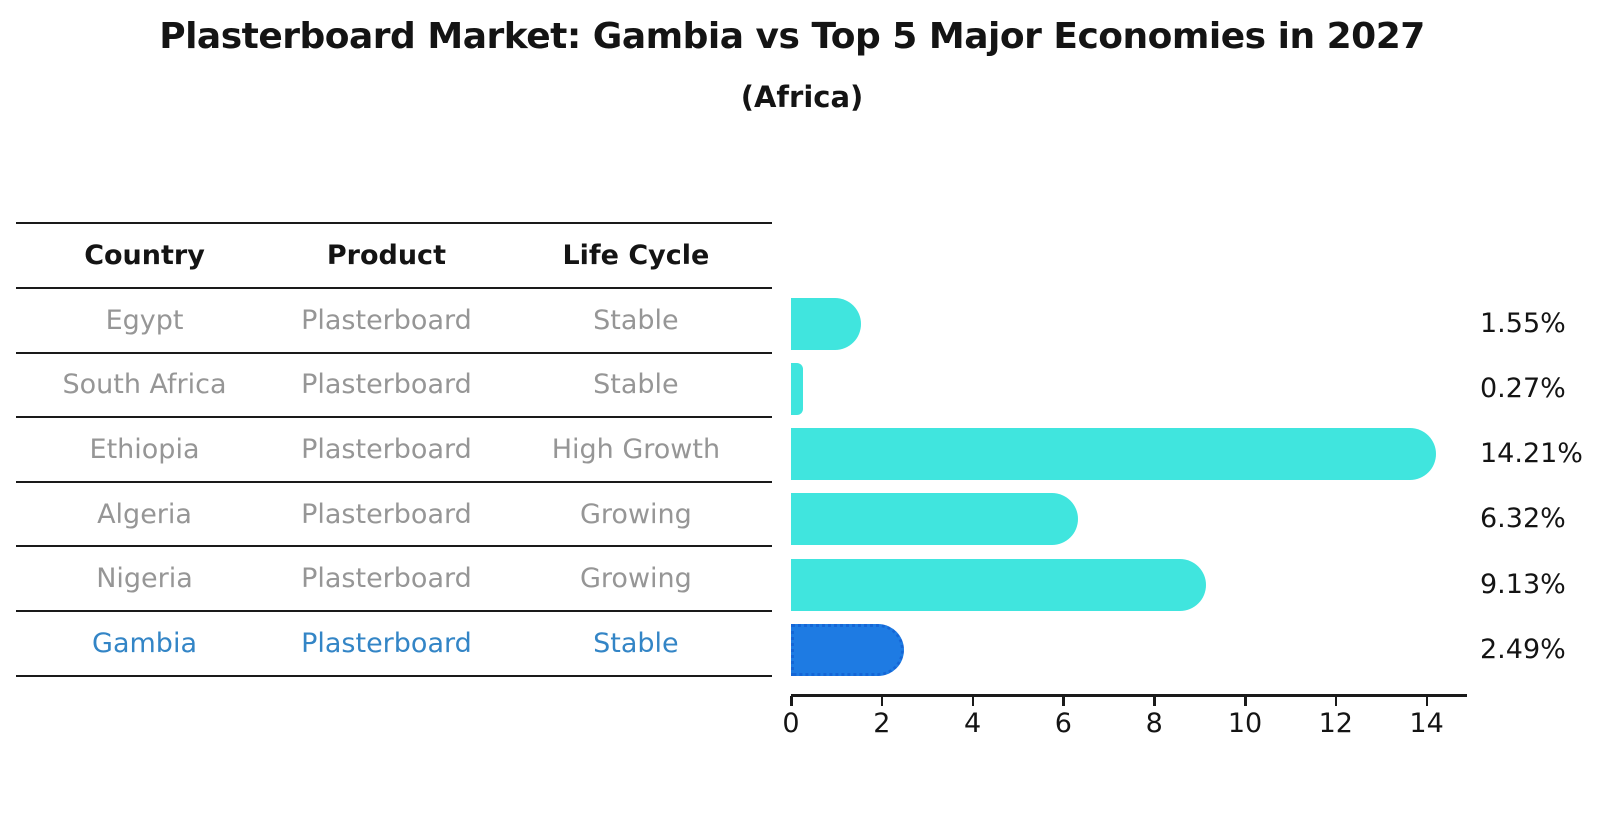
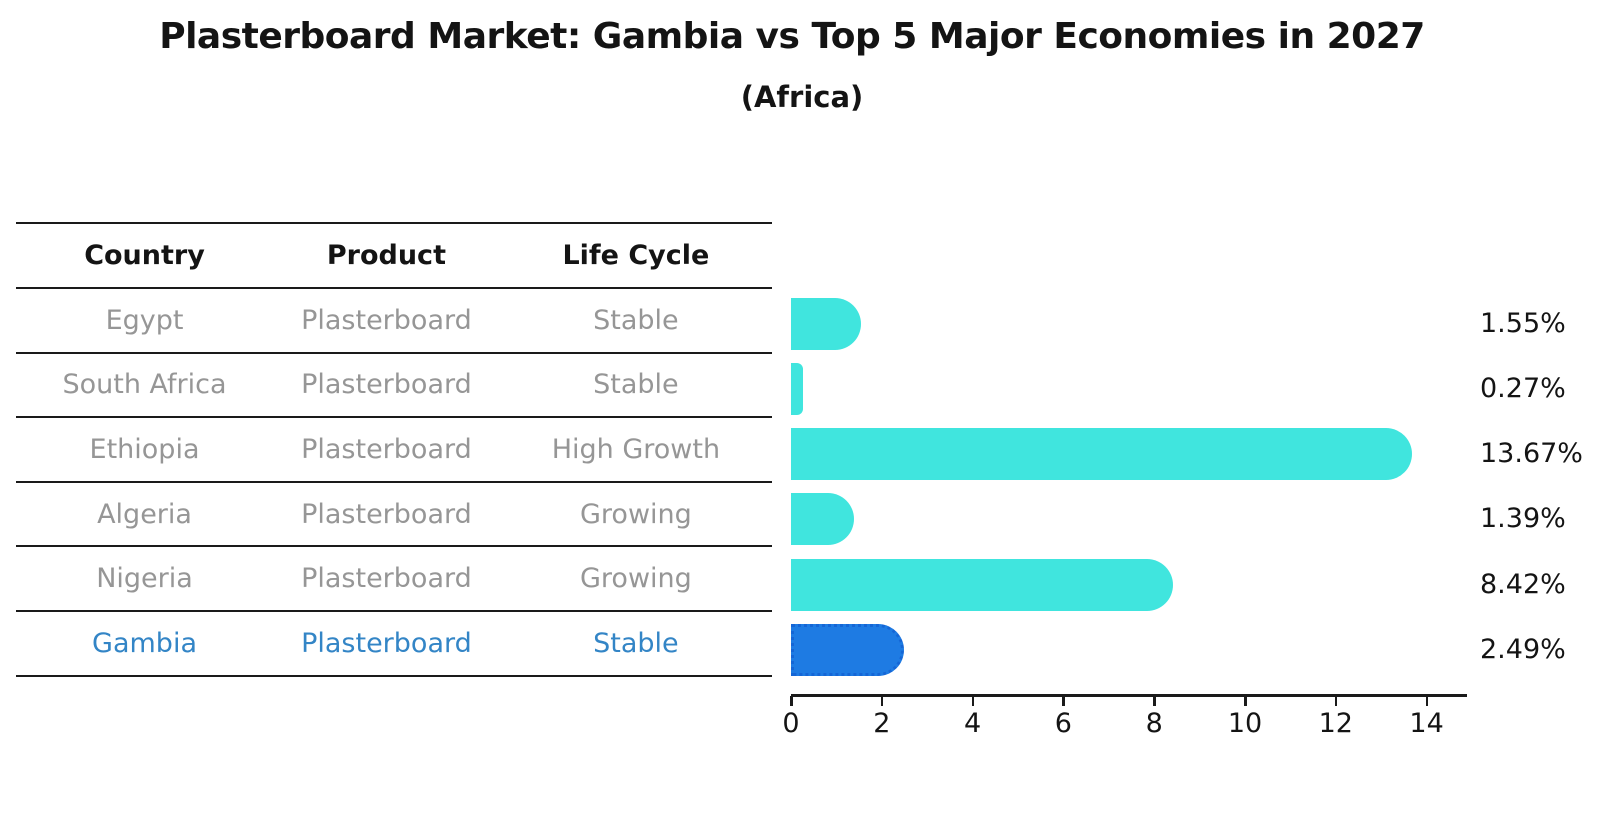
Ethiopia: 14.21% -> 13.67%
Algeria: 6.32% -> 1.39%
Nigeria: 9.13% -> 8.42%
